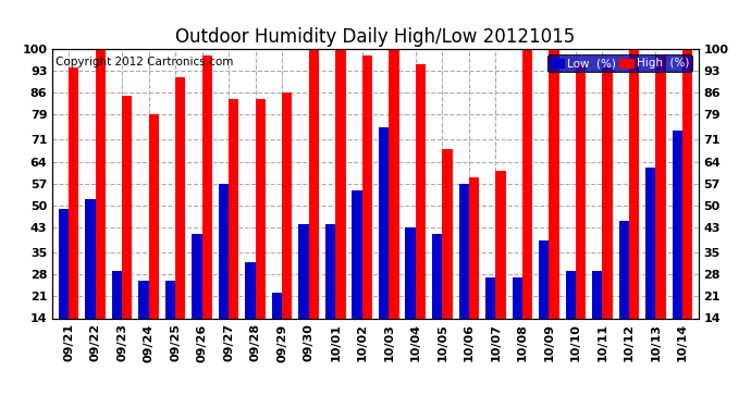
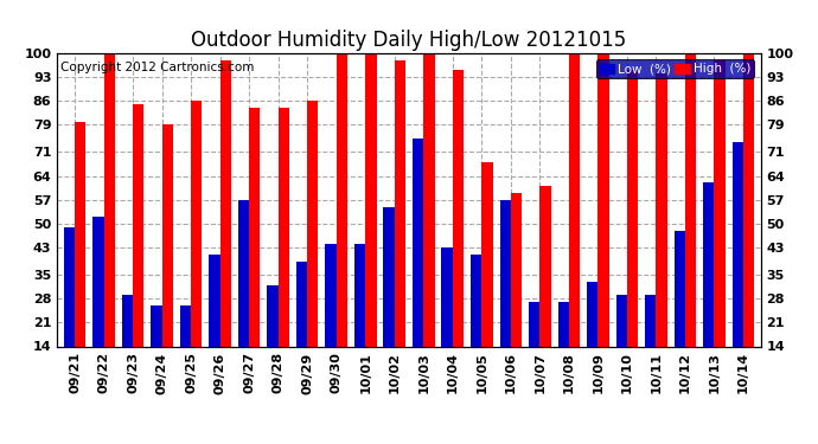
High (%)/09/21: 94 -> 80
High (%)/09/25: 91 -> 86
Low (%)/09/29: 22 -> 39
Low (%)/10/09: 39 -> 33
Low (%)/10/12: 45 -> 48
